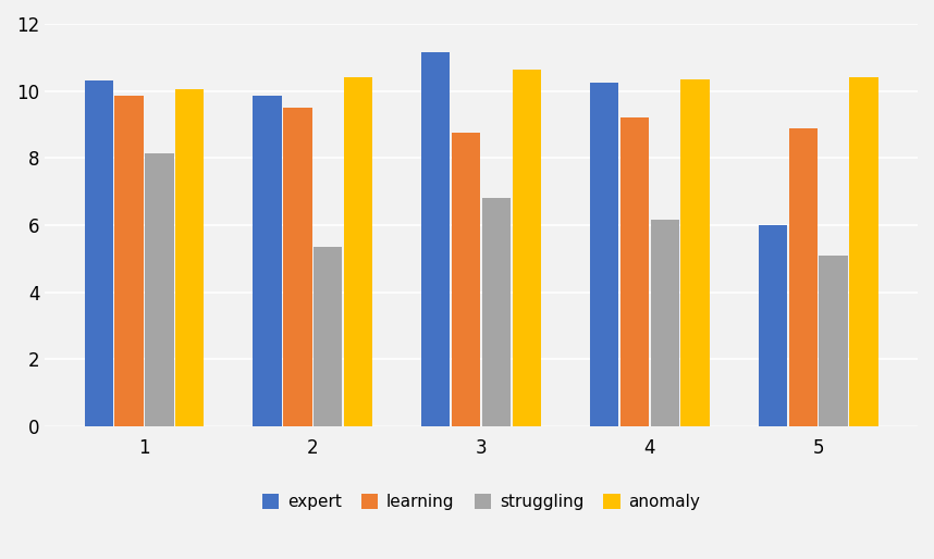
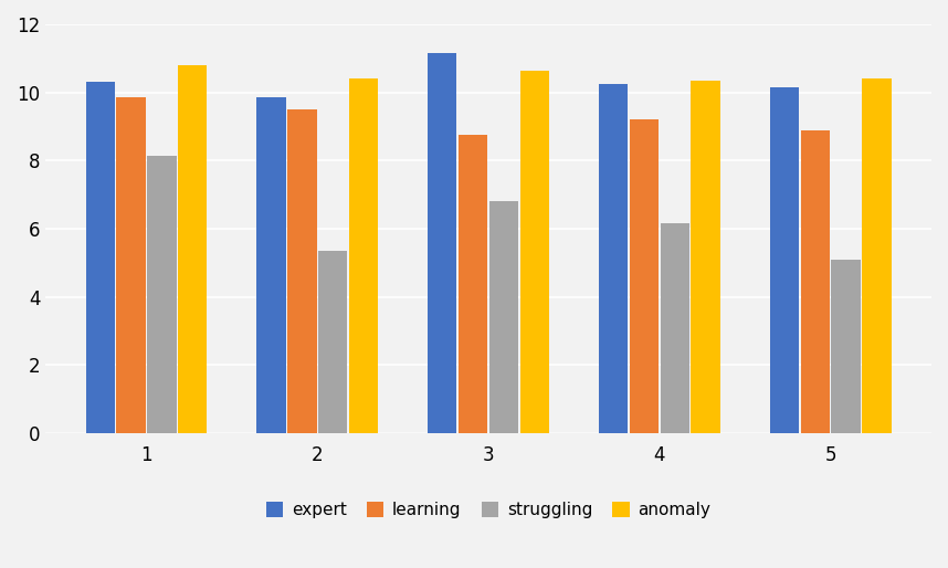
anomaly/1: 10.05 -> 10.80
expert/5: 6.00 -> 10.15
